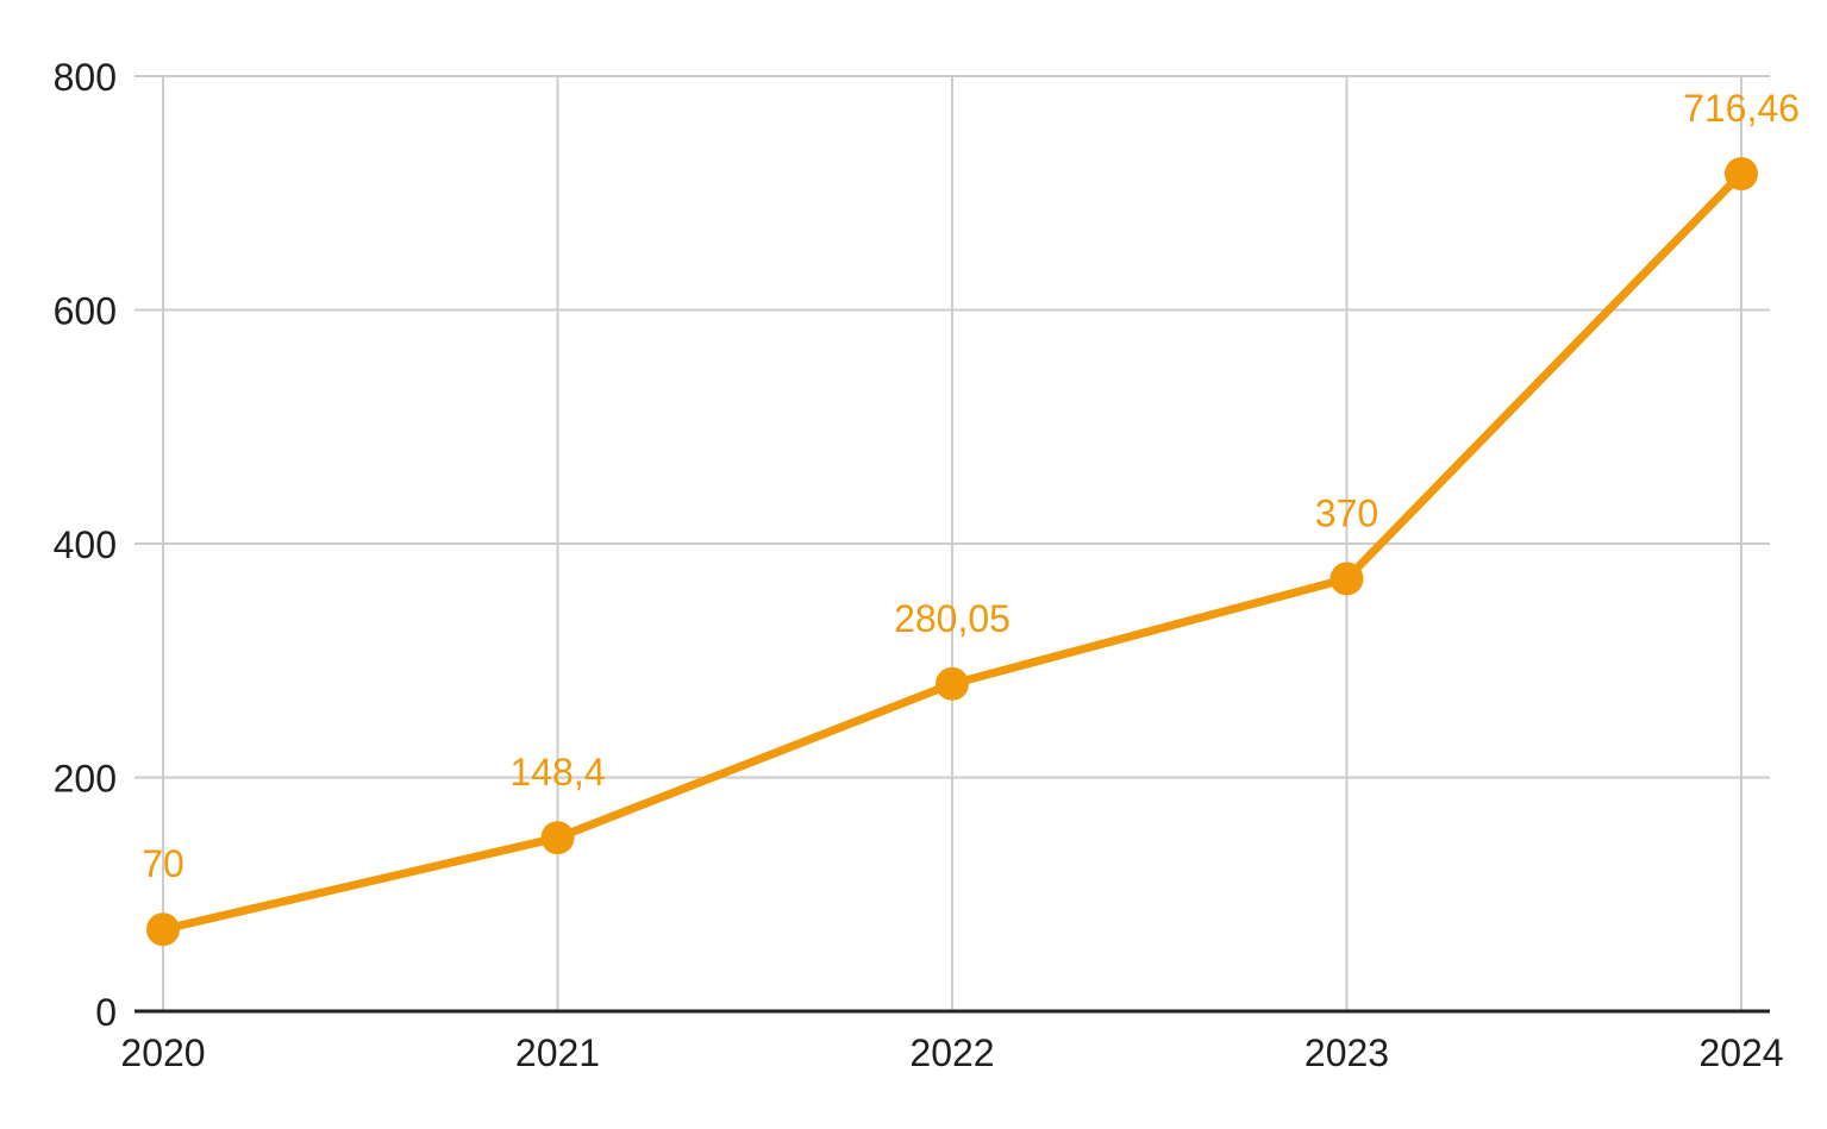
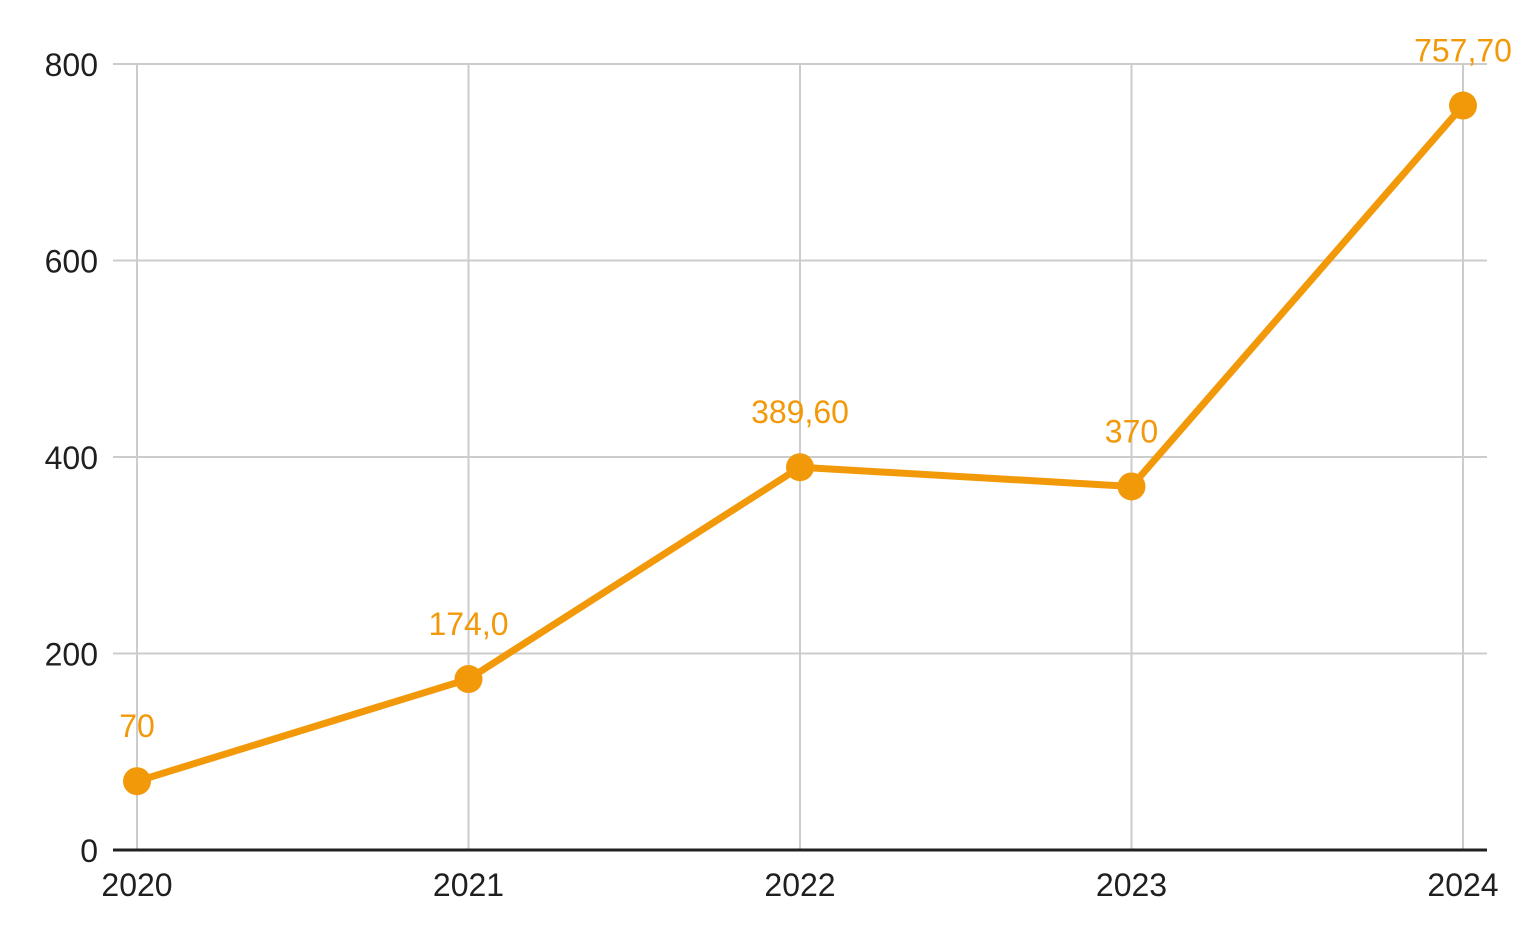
2021: 148,4 -> 174,0
2022: 280,05 -> 389,60
2024: 716,46 -> 757,70
